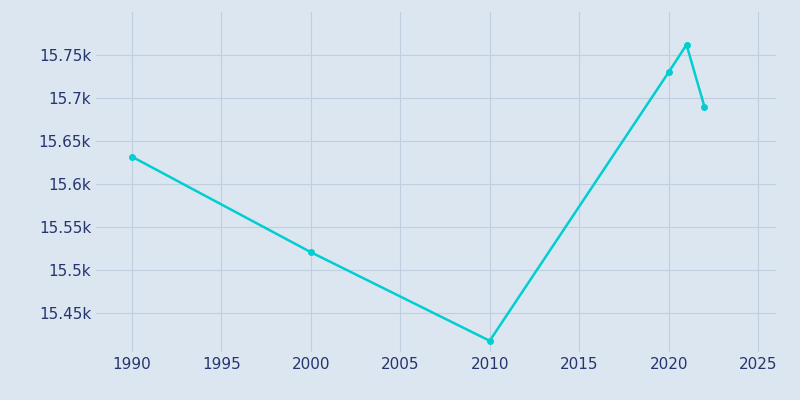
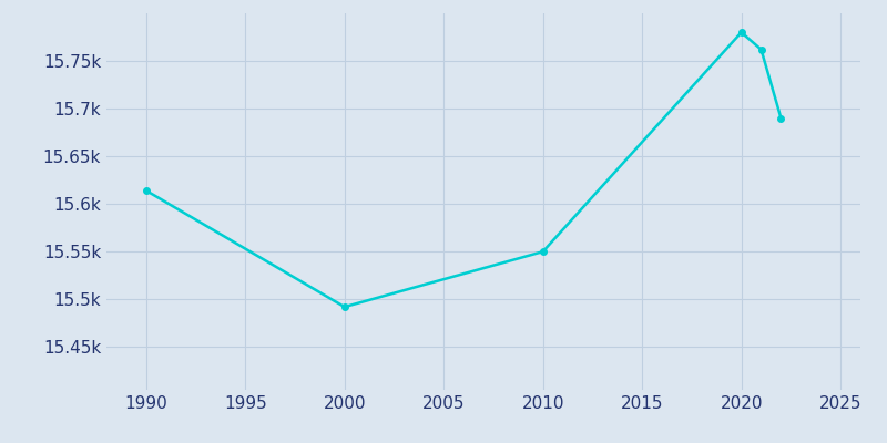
1990: 15.632k -> 15.614k
2000: 15.521k -> 15.492k
2010: 15.418k -> 15.550k
2020: 15.730k -> 15.780k
